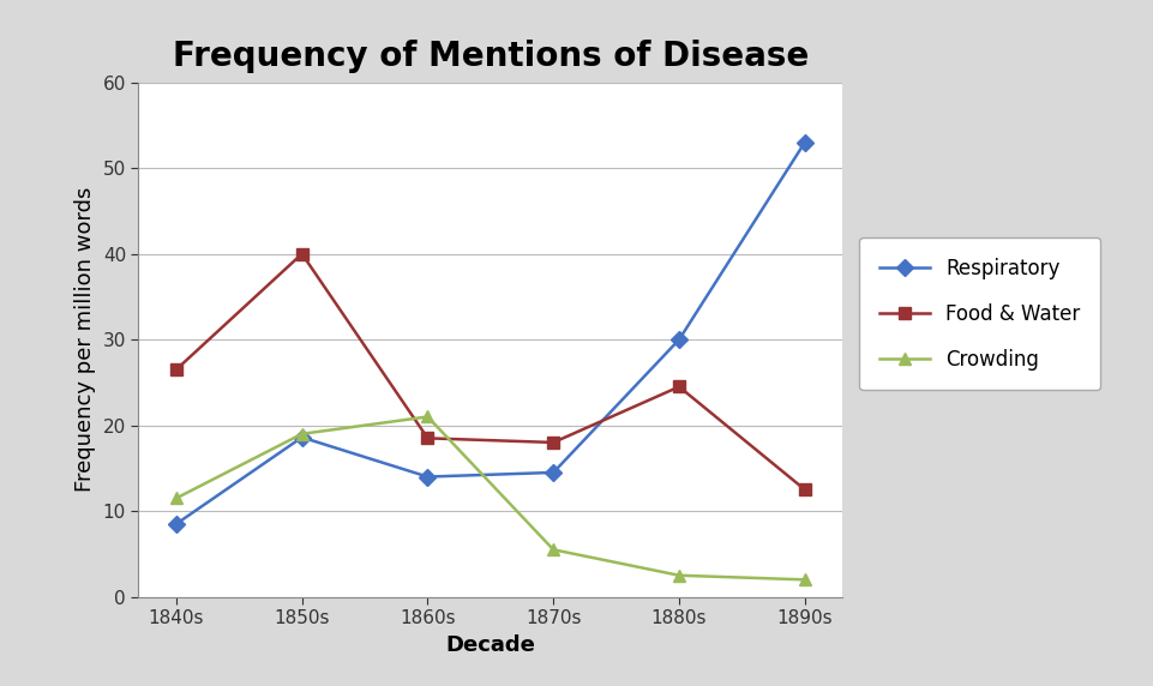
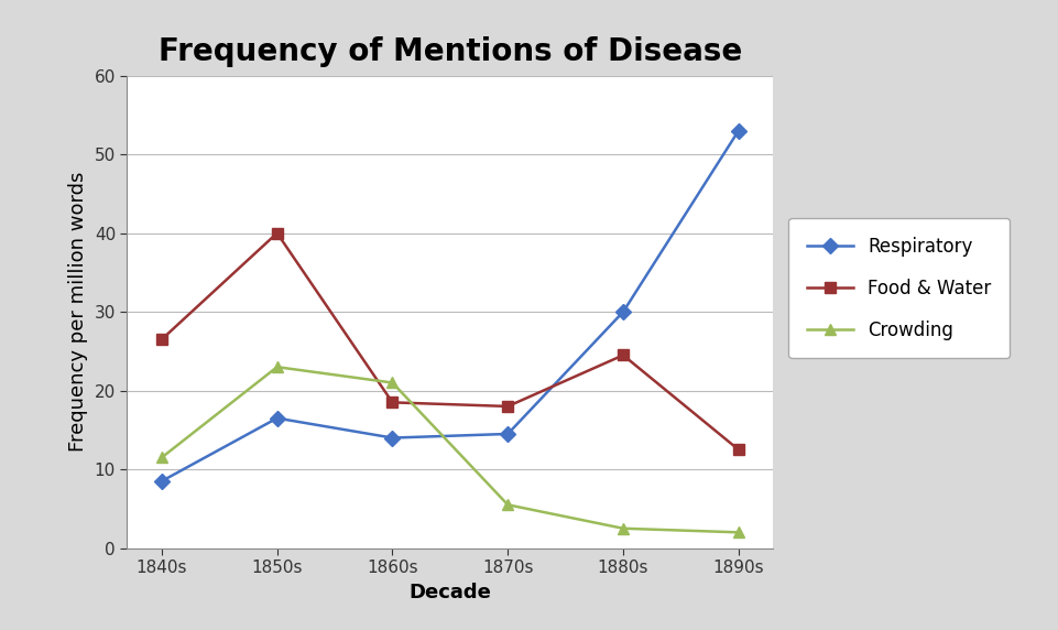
Respiratory/1850s: 18.6 -> 16.5
Crowding/1850s: 19.0 -> 23.0
